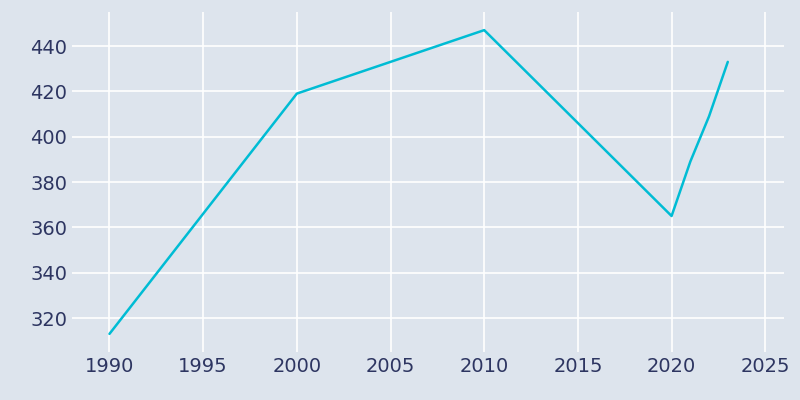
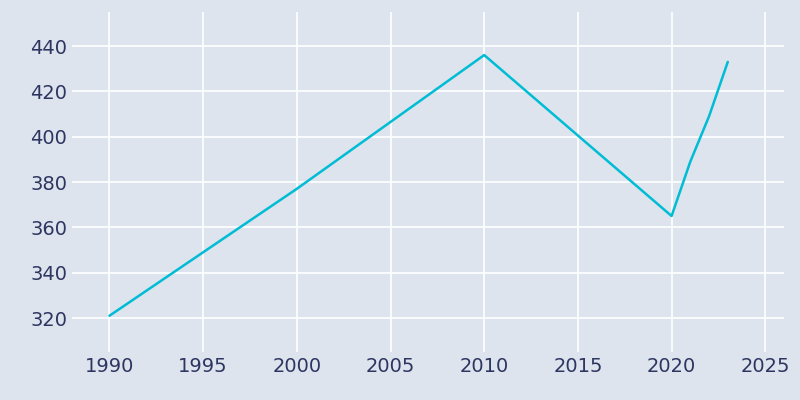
1990: 313 -> 321
2000: 419 -> 377
2010: 447 -> 436
